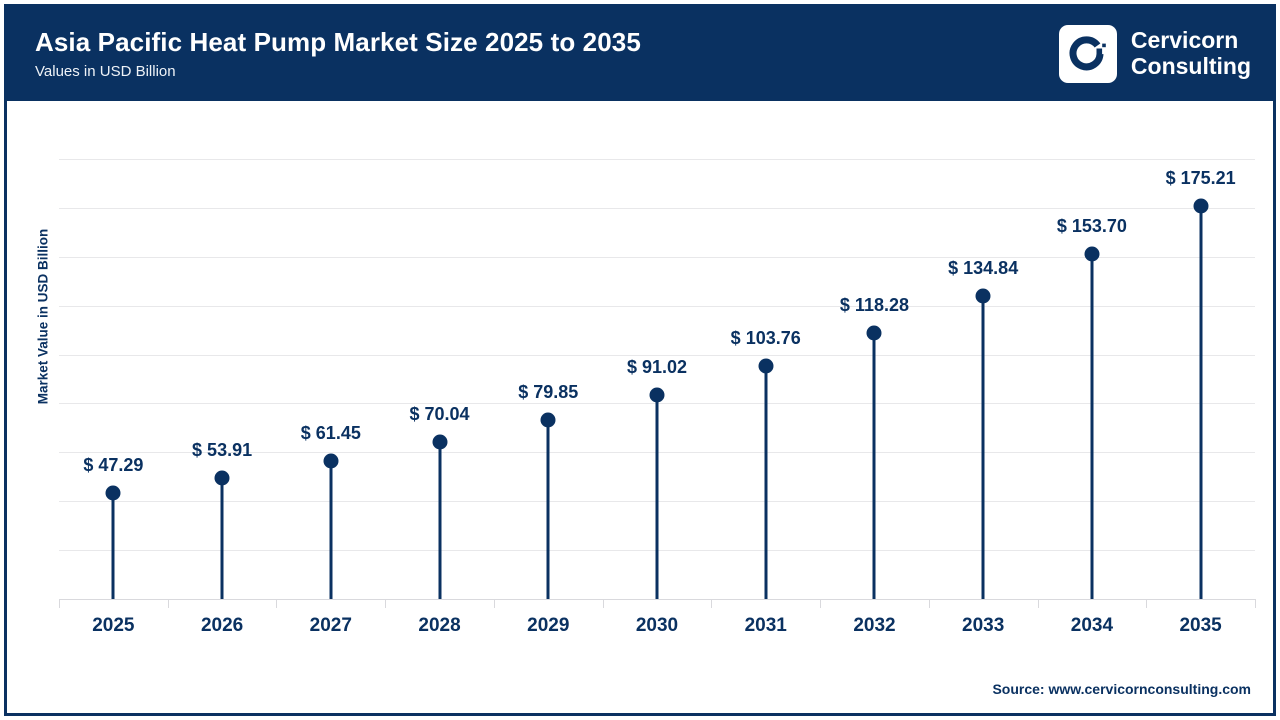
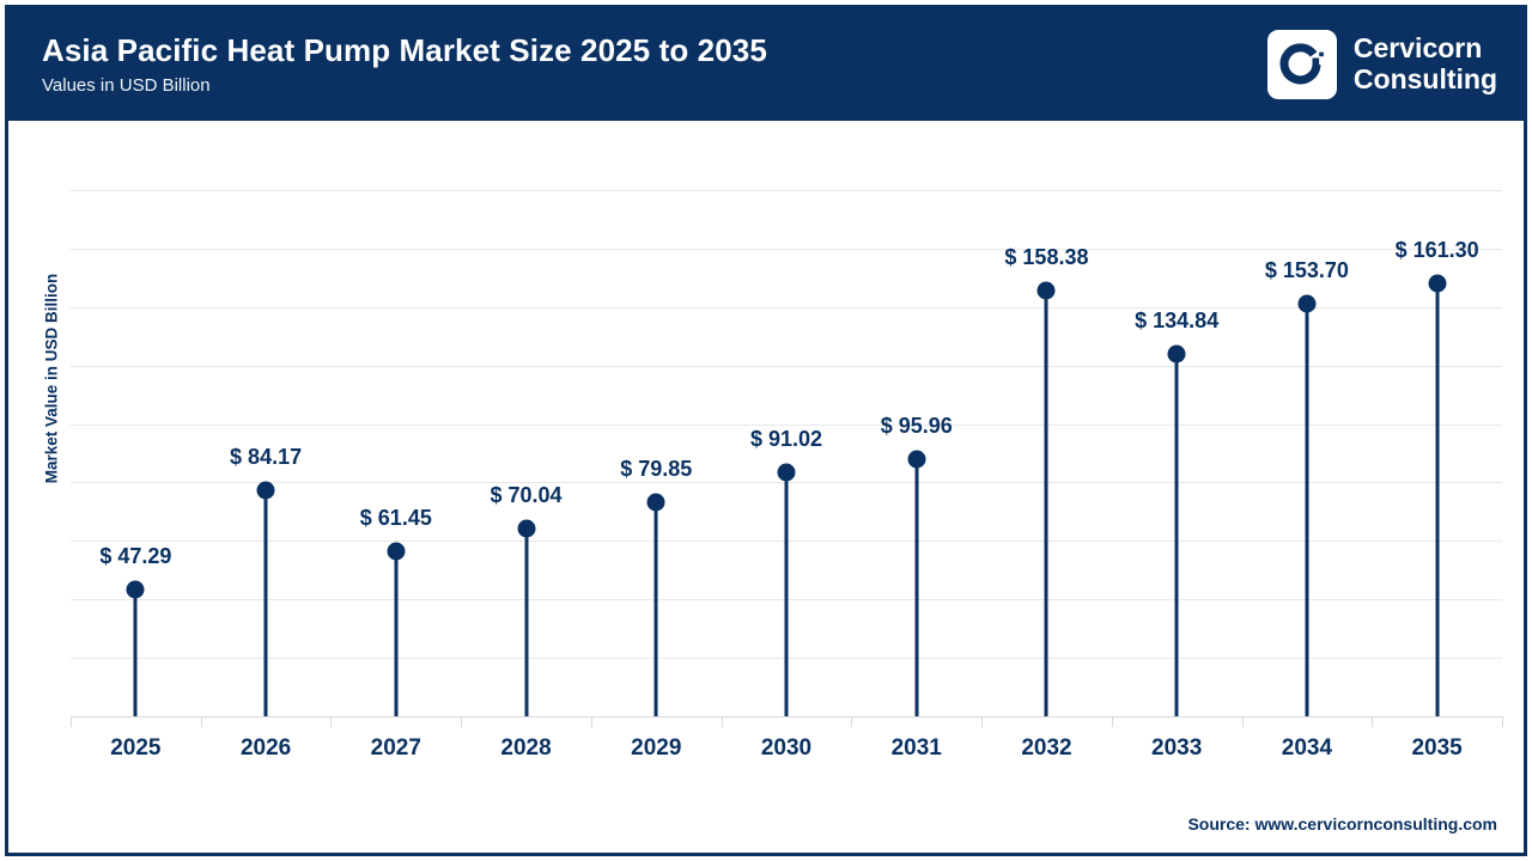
2026: 53.91 -> 84.17
2031: 103.76 -> 95.96
2032: 118.28 -> 158.38
2035: 175.21 -> 161.30
